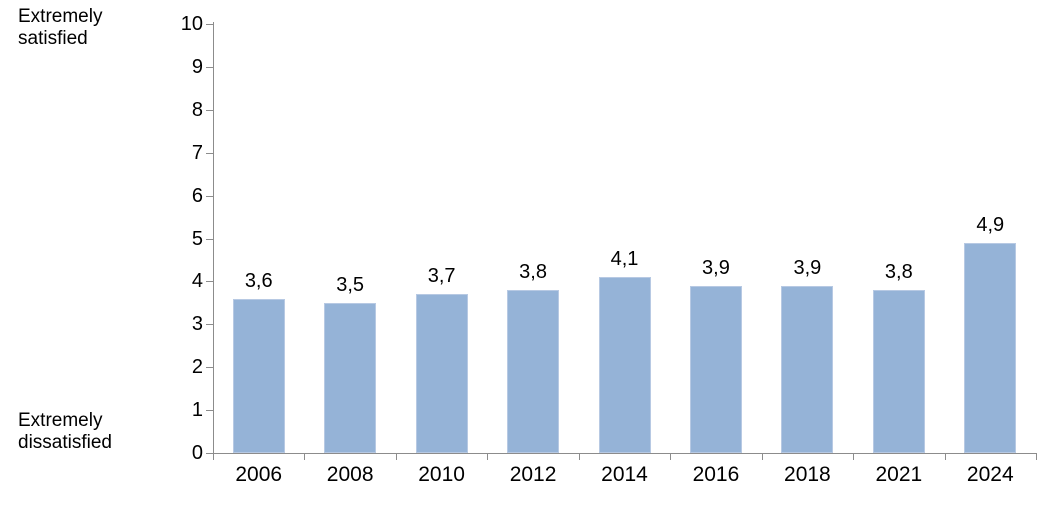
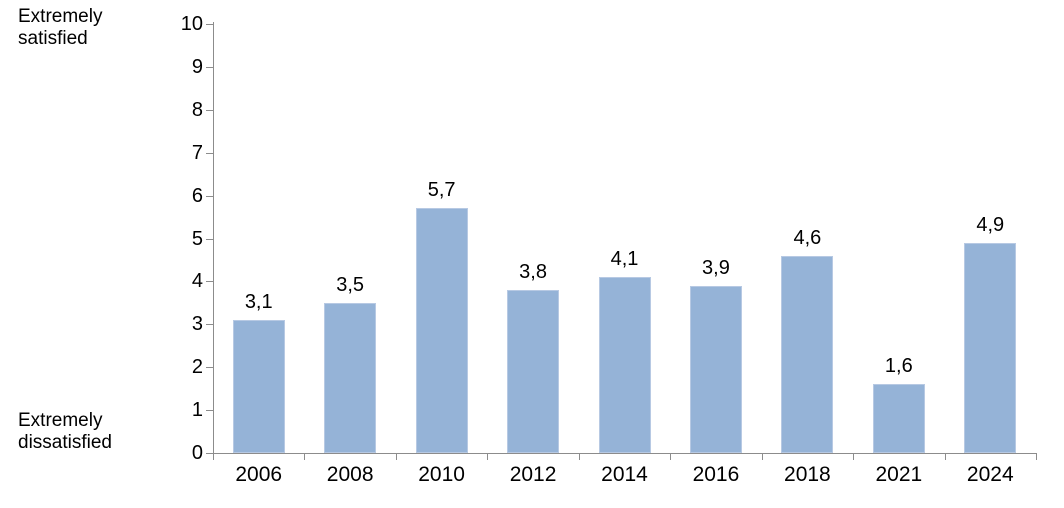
2006: 3,6 -> 3,1
2010: 3,7 -> 5,7
2018: 3,9 -> 4,6
2021: 3,8 -> 1,6
